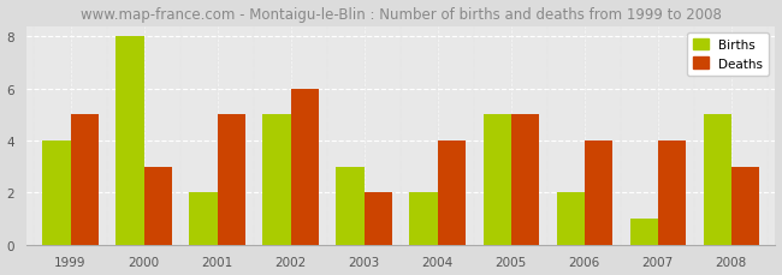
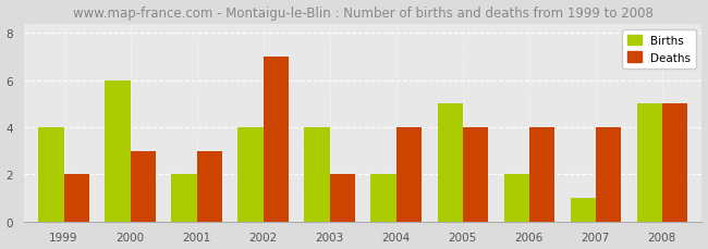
Deaths/1999: 5 -> 2
Births/2000: 8 -> 6
Deaths/2001: 5 -> 3
Births/2002: 5 -> 4
Deaths/2002: 6 -> 7
Births/2003: 3 -> 4
Deaths/2005: 5 -> 4
Deaths/2008: 3 -> 5
